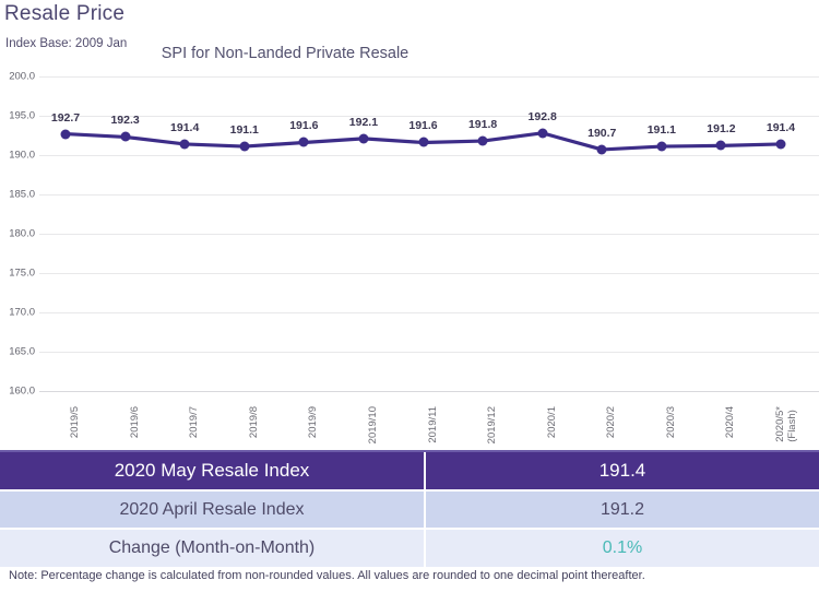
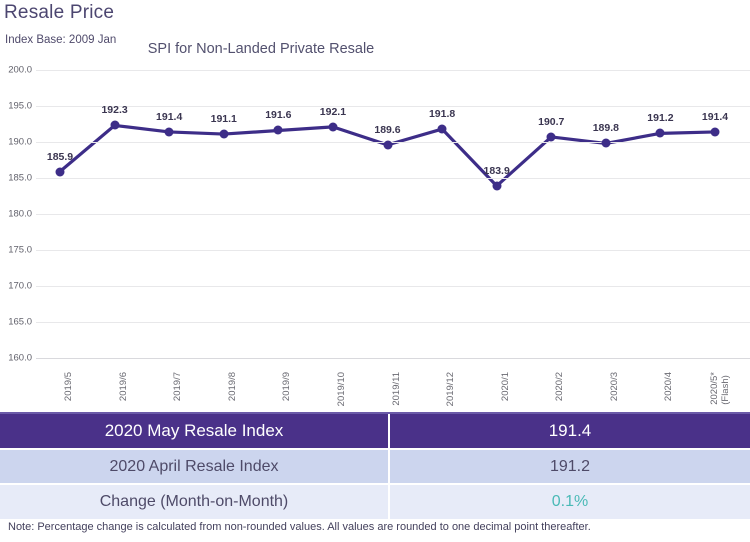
2019/5: 192.7 -> 185.9
2019/11: 191.6 -> 189.6
2020/1: 192.8 -> 183.9
2020/3: 191.1 -> 189.8
